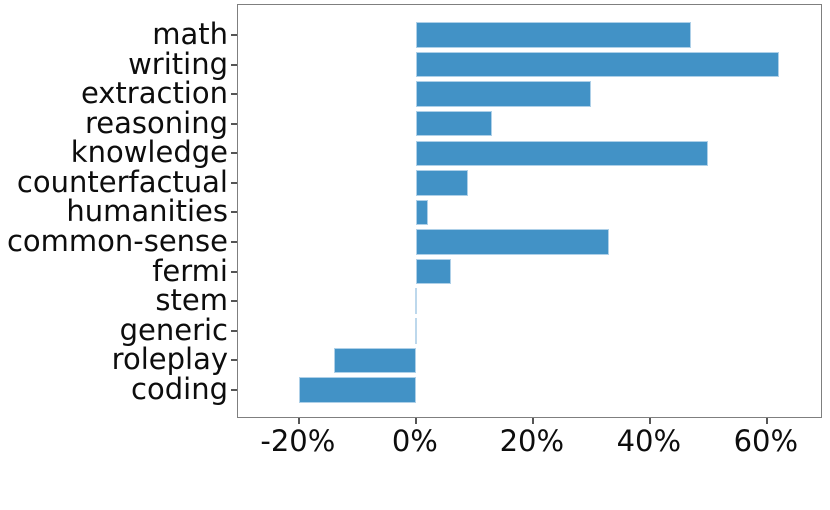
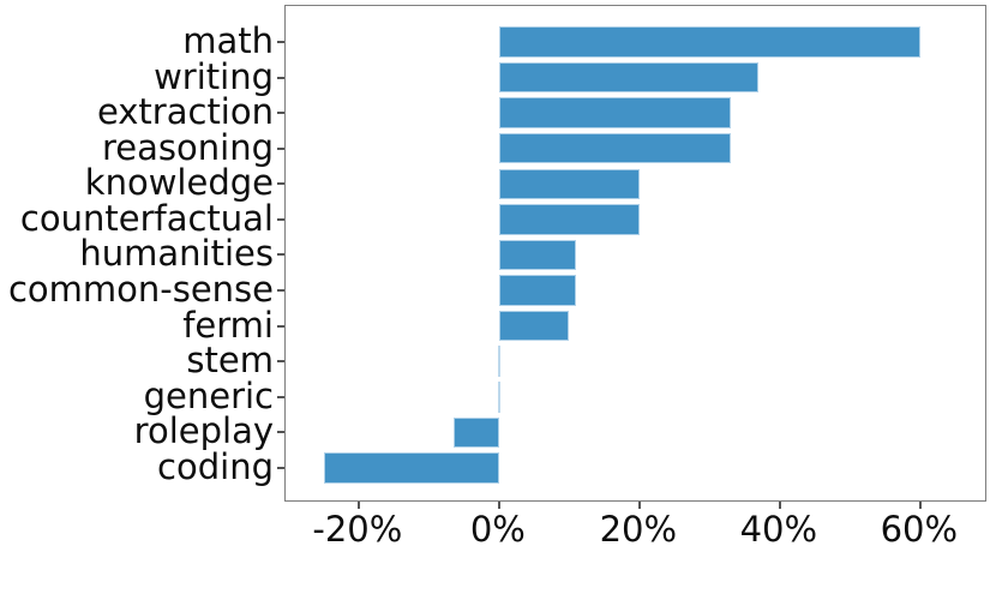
math: 47% -> 60%
writing: 62% -> 37%
extraction: 30% -> 33%
reasoning: 13% -> 33%
knowledge: 50% -> 20%
counterfactual: 9% -> 20%
humanities: 2% -> 11%
common-sense: 33% -> 11%
fermi: 6% -> 10%
roleplay: -14% -> -6%
coding: -20% -> -25%
